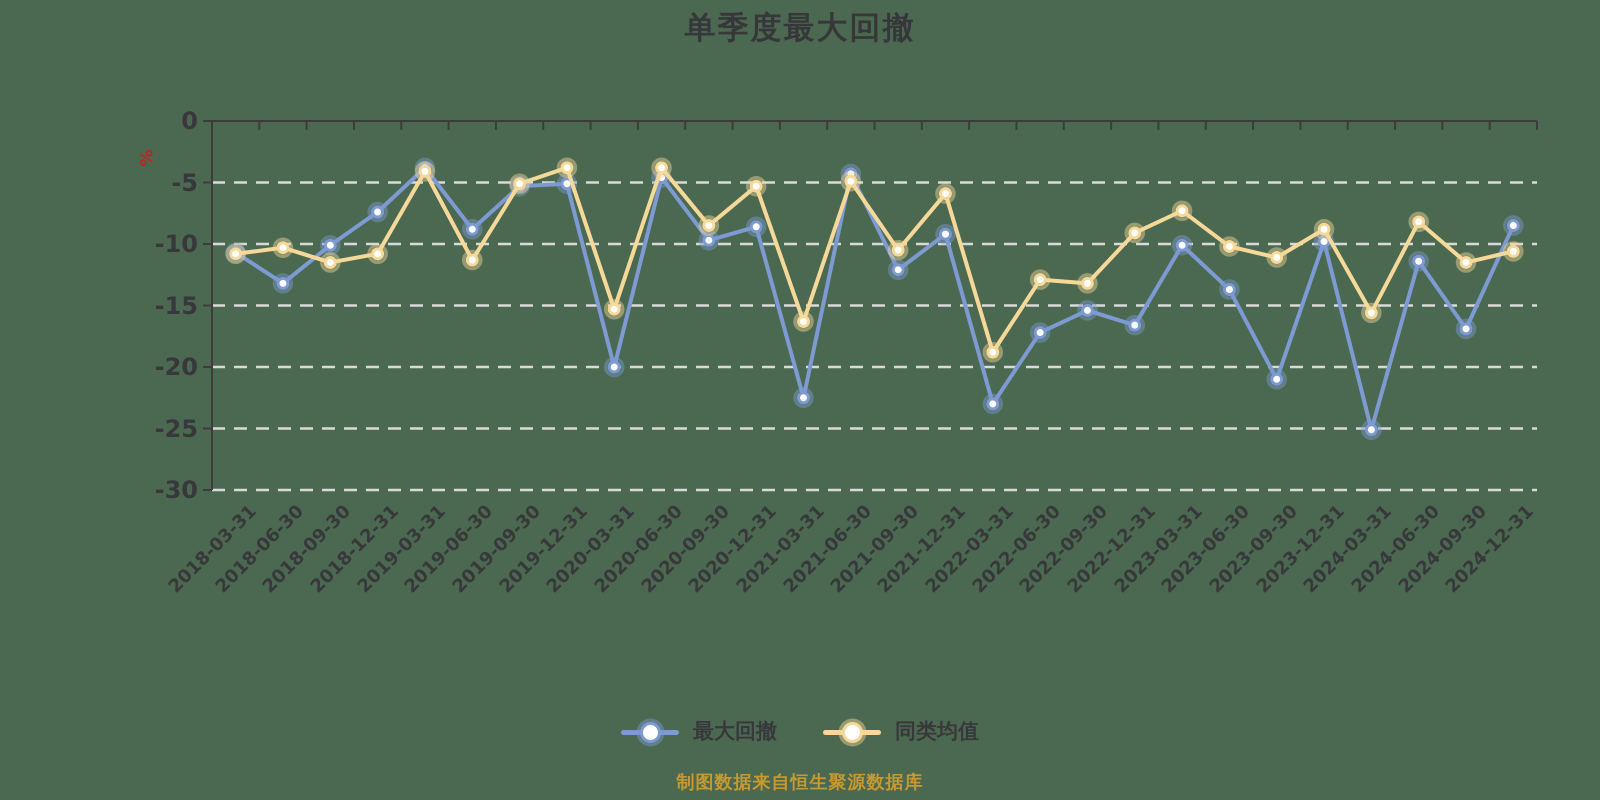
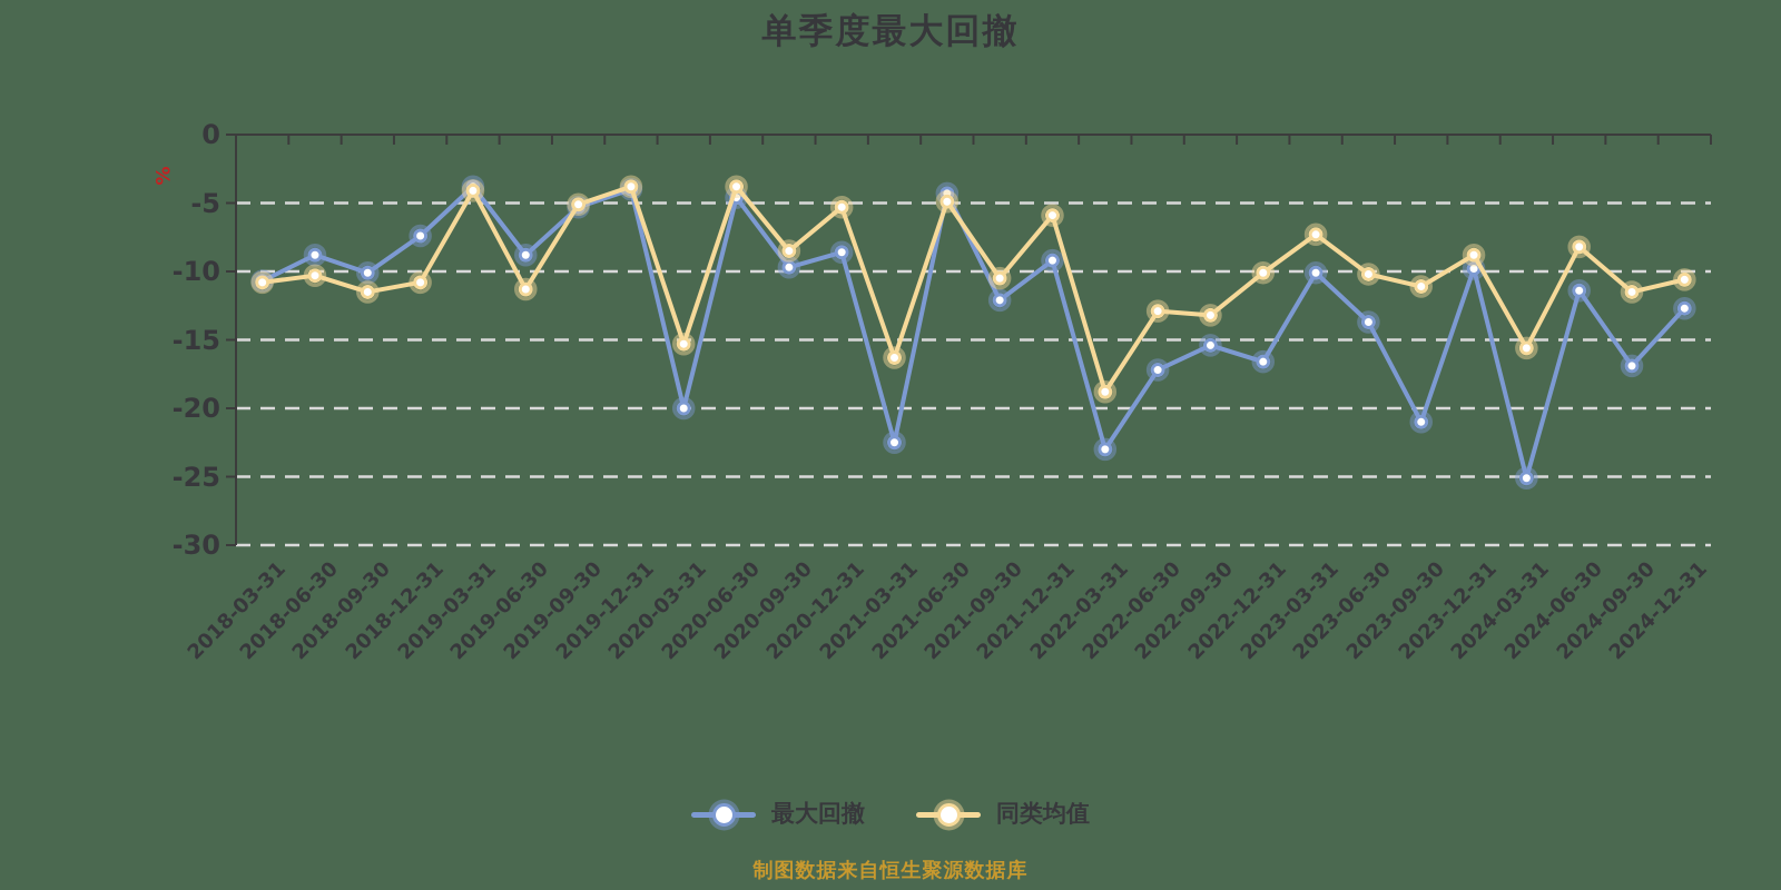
最大回撤/2018-06-30: -13.2 -> -8.8
最大回撤/2019-12-31: -5.1 -> -4.0
同类均值/2022-12-31: -9.1 -> -10.1
最大回撤/2024-12-31: -8.5 -> -12.7
